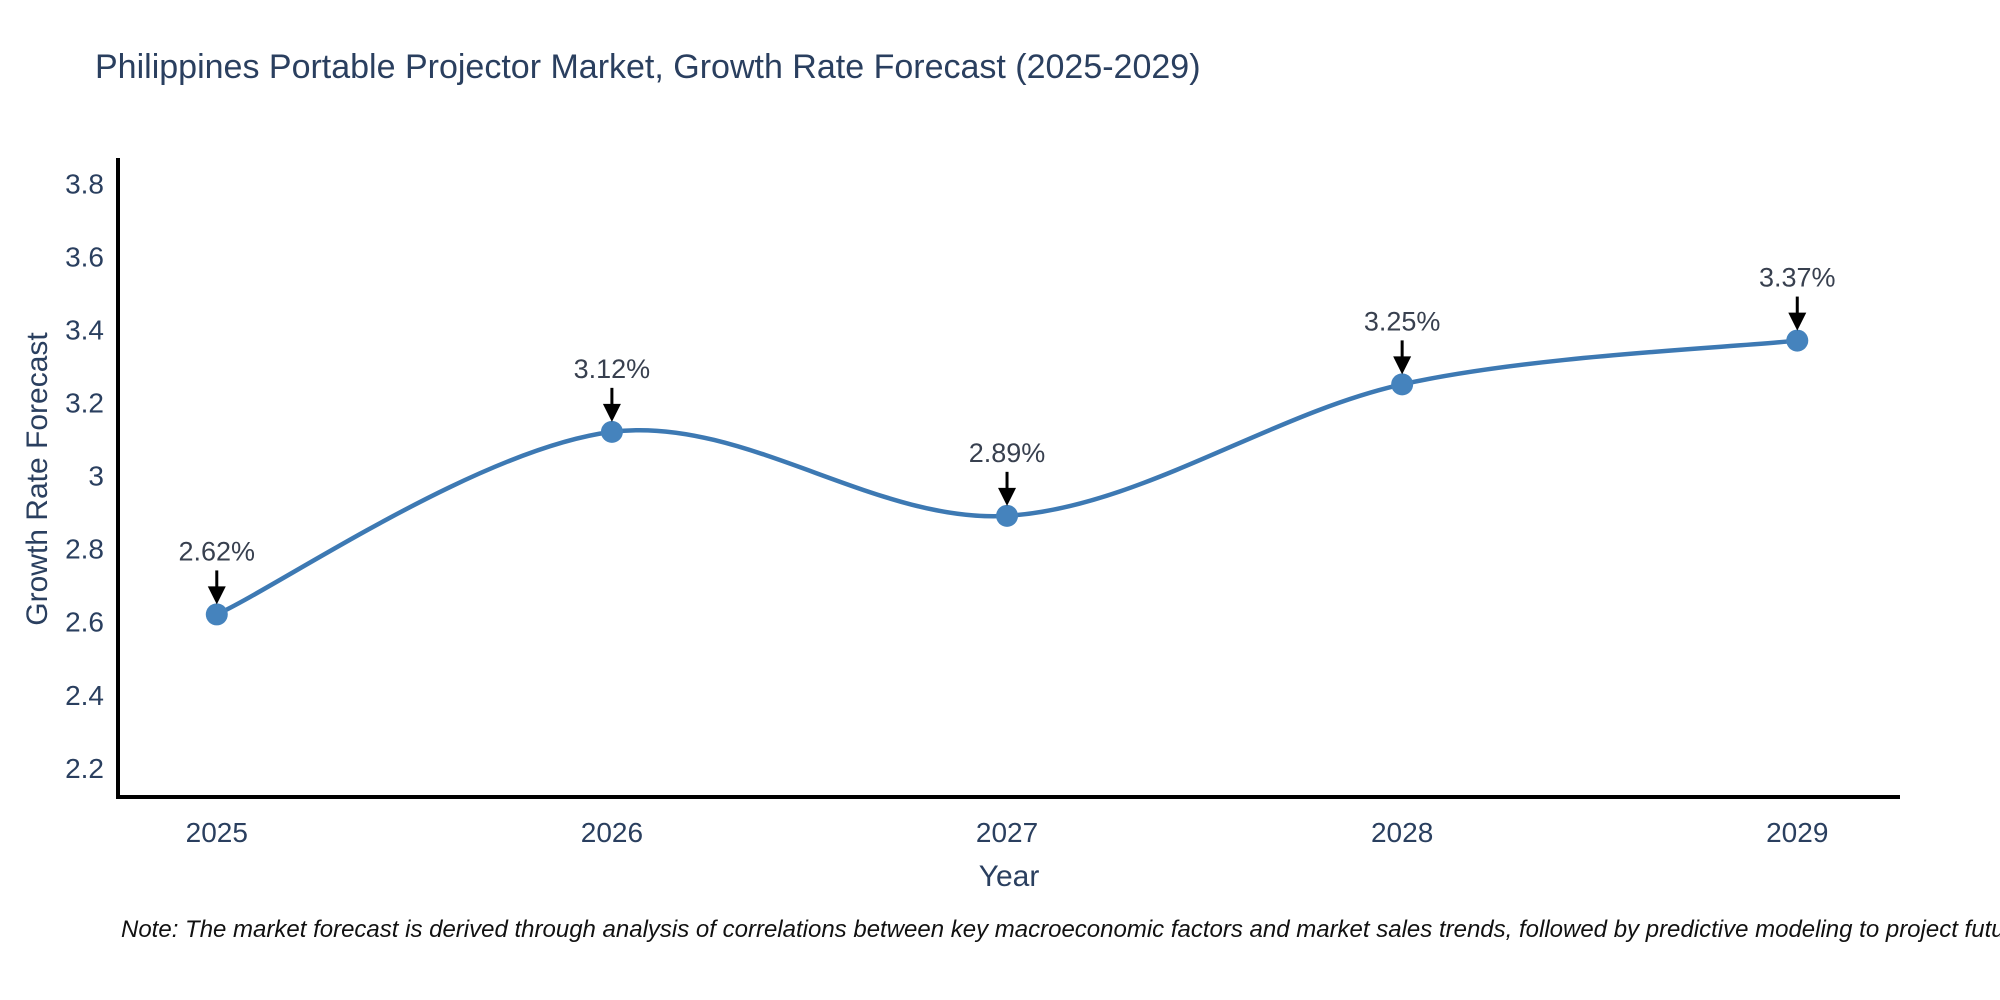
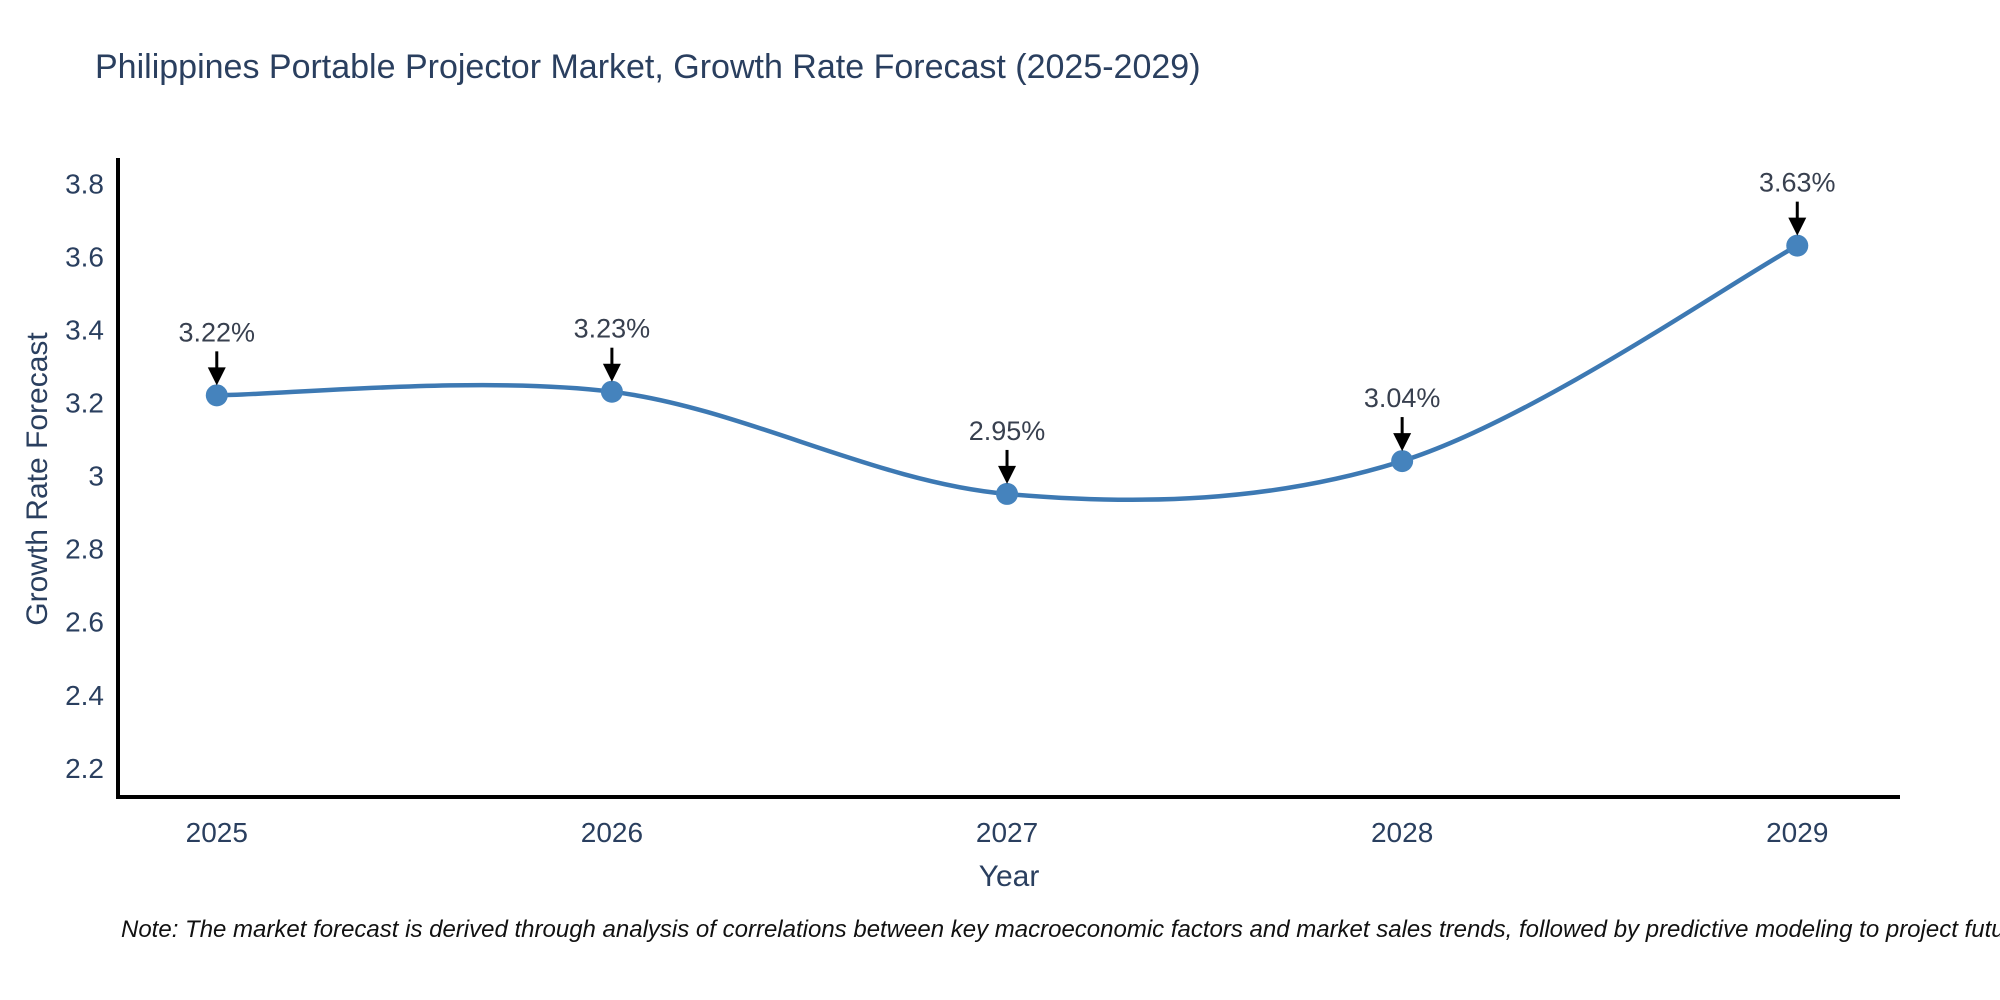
2025: 2.62% -> 3.22%
2026: 3.12% -> 3.23%
2027: 2.89% -> 2.95%
2028: 3.25% -> 3.04%
2029: 3.37% -> 3.63%
